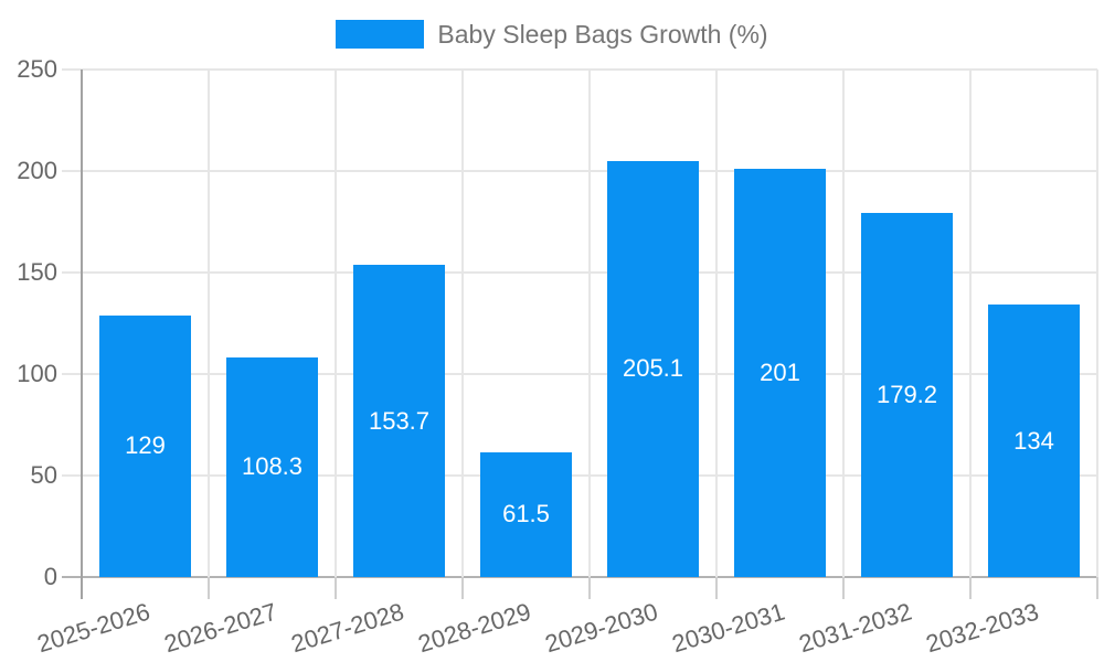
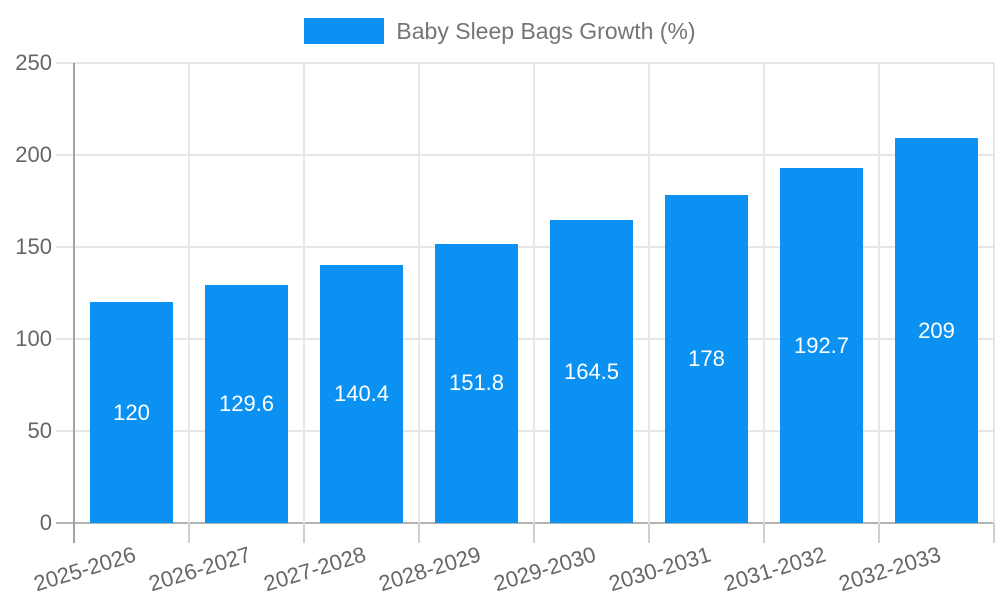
2025-2026: 129 -> 120
2026-2027: 108.3 -> 129.6
2027-2028: 153.7 -> 140.4
2028-2029: 61.5 -> 151.8
2029-2030: 205.1 -> 164.5
2030-2031: 201 -> 178
2031-2032: 179.2 -> 192.7
2032-2033: 134 -> 209
